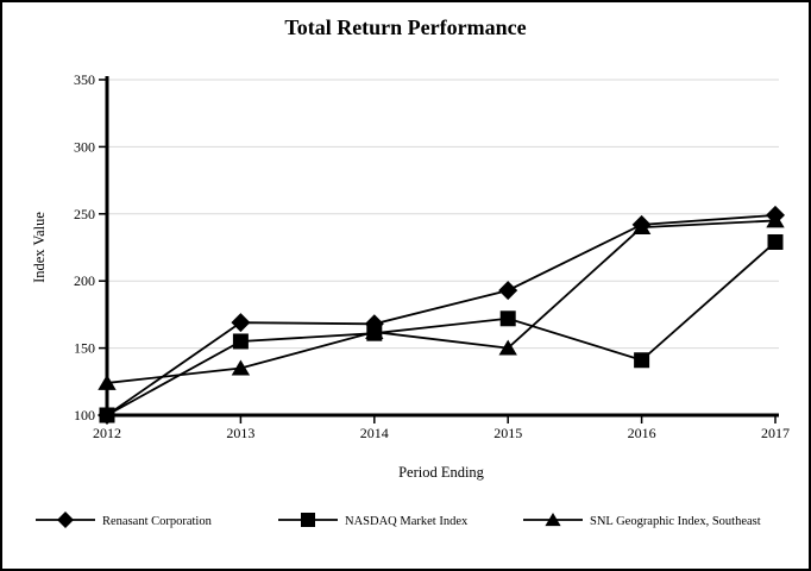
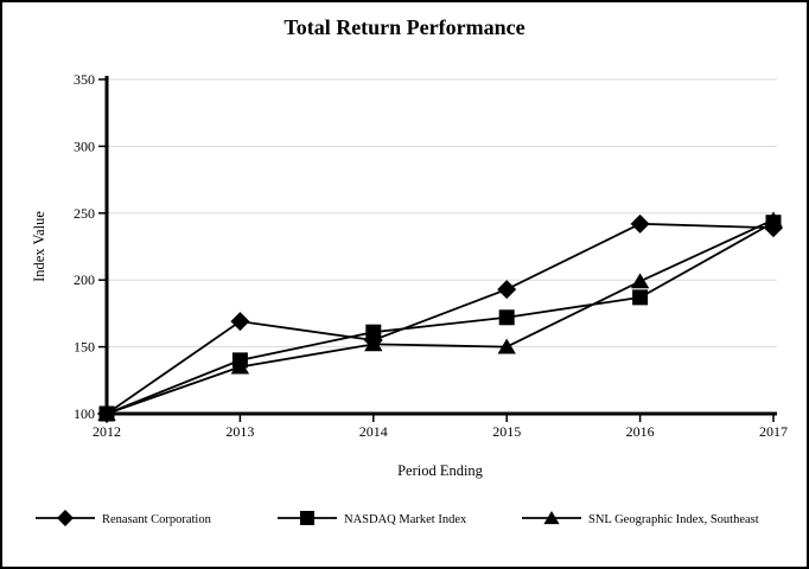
SNL Geographic Index, Southeast/2012: 124 -> 100
NASDAQ Market Index/2013: 155 -> 140
Renasant Corporation/2014: 168 -> 155
SNL Geographic Index, Southeast/2014: 162 -> 152
NASDAQ Market Index/2016: 141 -> 187
SNL Geographic Index, Southeast/2016: 240 -> 199
Renasant Corporation/2017: 249 -> 239
NASDAQ Market Index/2017: 229 -> 243
